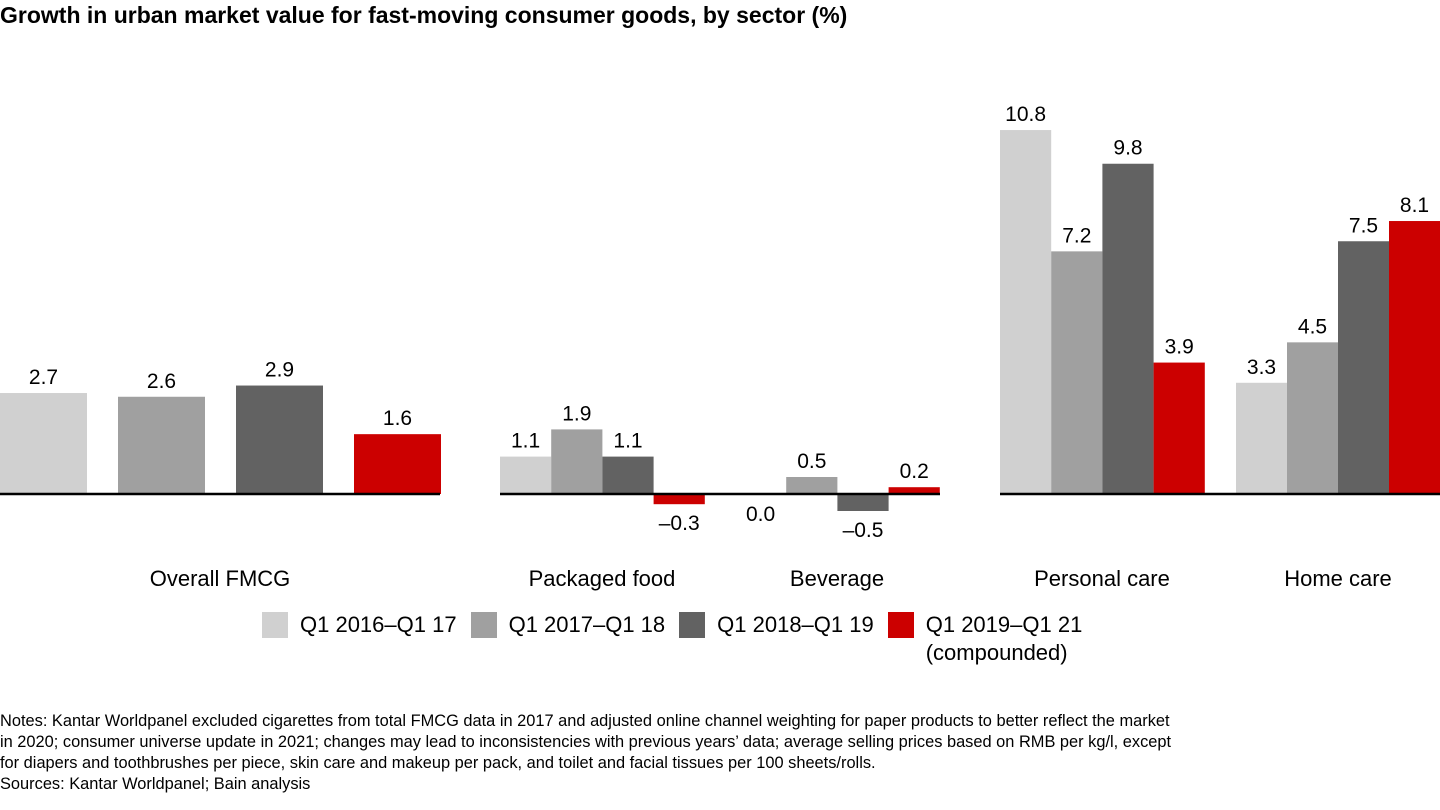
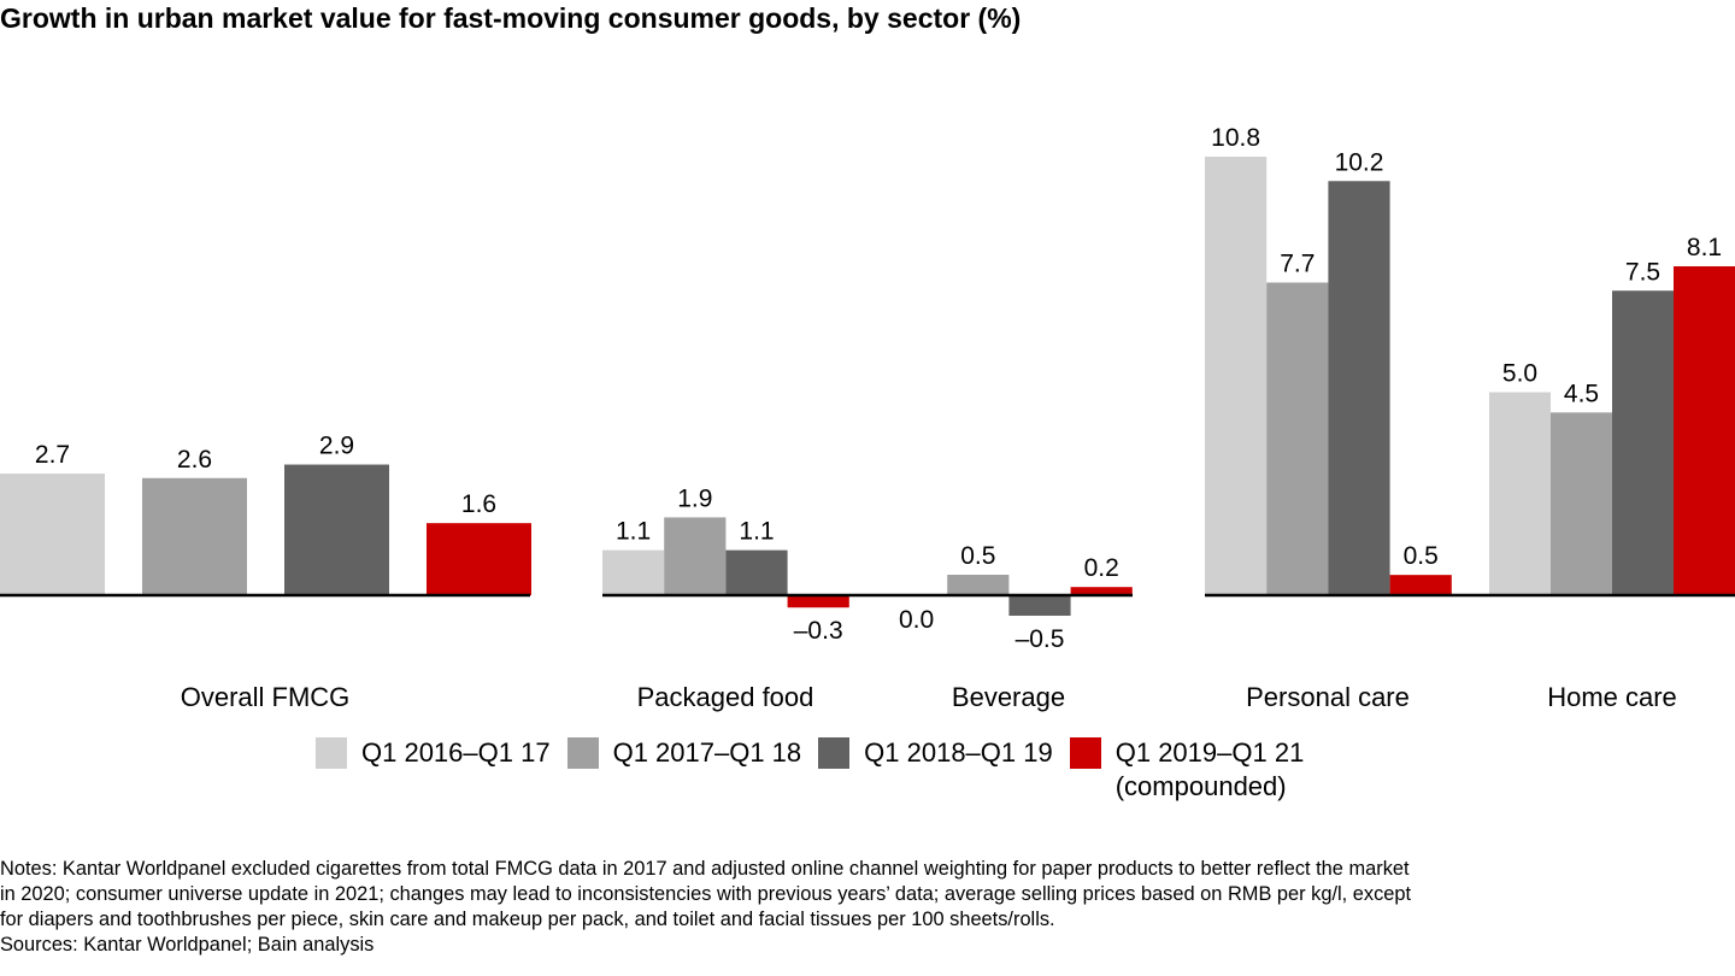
Q1 2017–Q1 18/Personal care: 7.2 -> 7.7
Q1 2018–Q1 19/Personal care: 9.8 -> 10.2
Q1 2019–Q1 21 (compounded)/Personal care: 3.9 -> 0.5
Q1 2016–Q1 17/Home care: 3.3 -> 5.0
